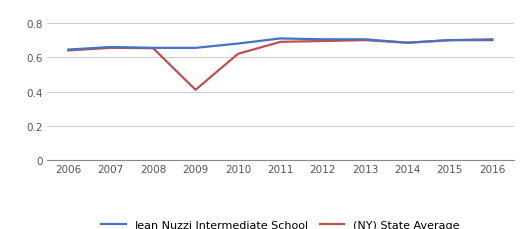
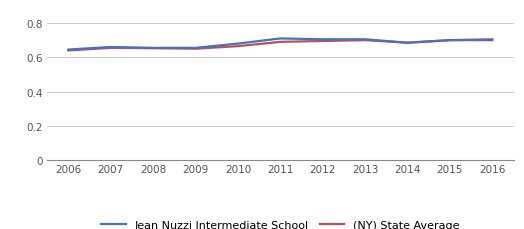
(NY) State Average/2009: 0.41 -> 0.65
(NY) State Average/2010: 0.62 -> 0.67
